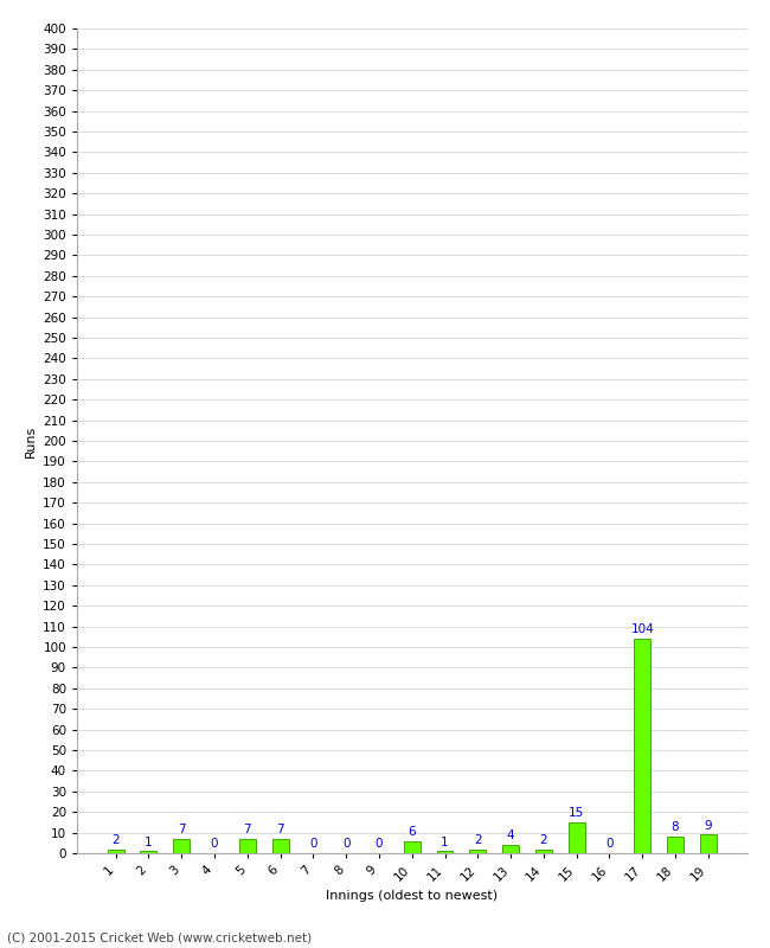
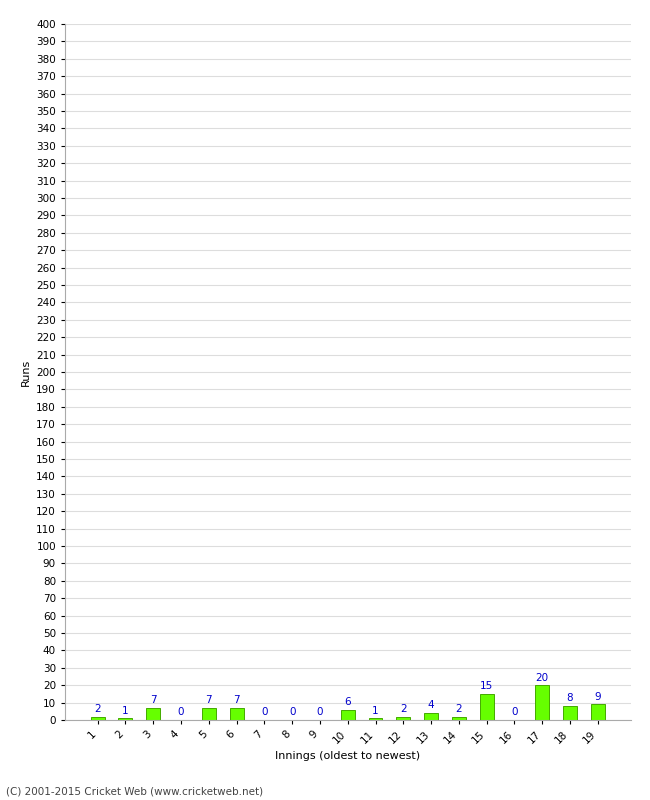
17: 104 -> 20
